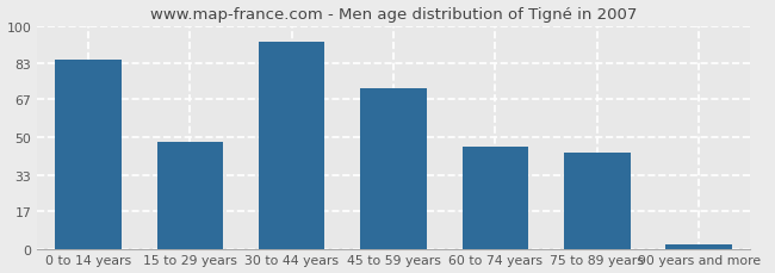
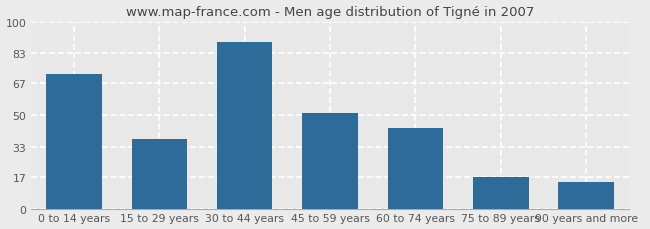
0 to 14 years: 85 -> 72
15 to 29 years: 48 -> 37
30 to 44 years: 93 -> 89
45 to 59 years: 72 -> 51
60 to 74 years: 46 -> 43
75 to 89 years: 43 -> 17
90 years and more: 2 -> 14
